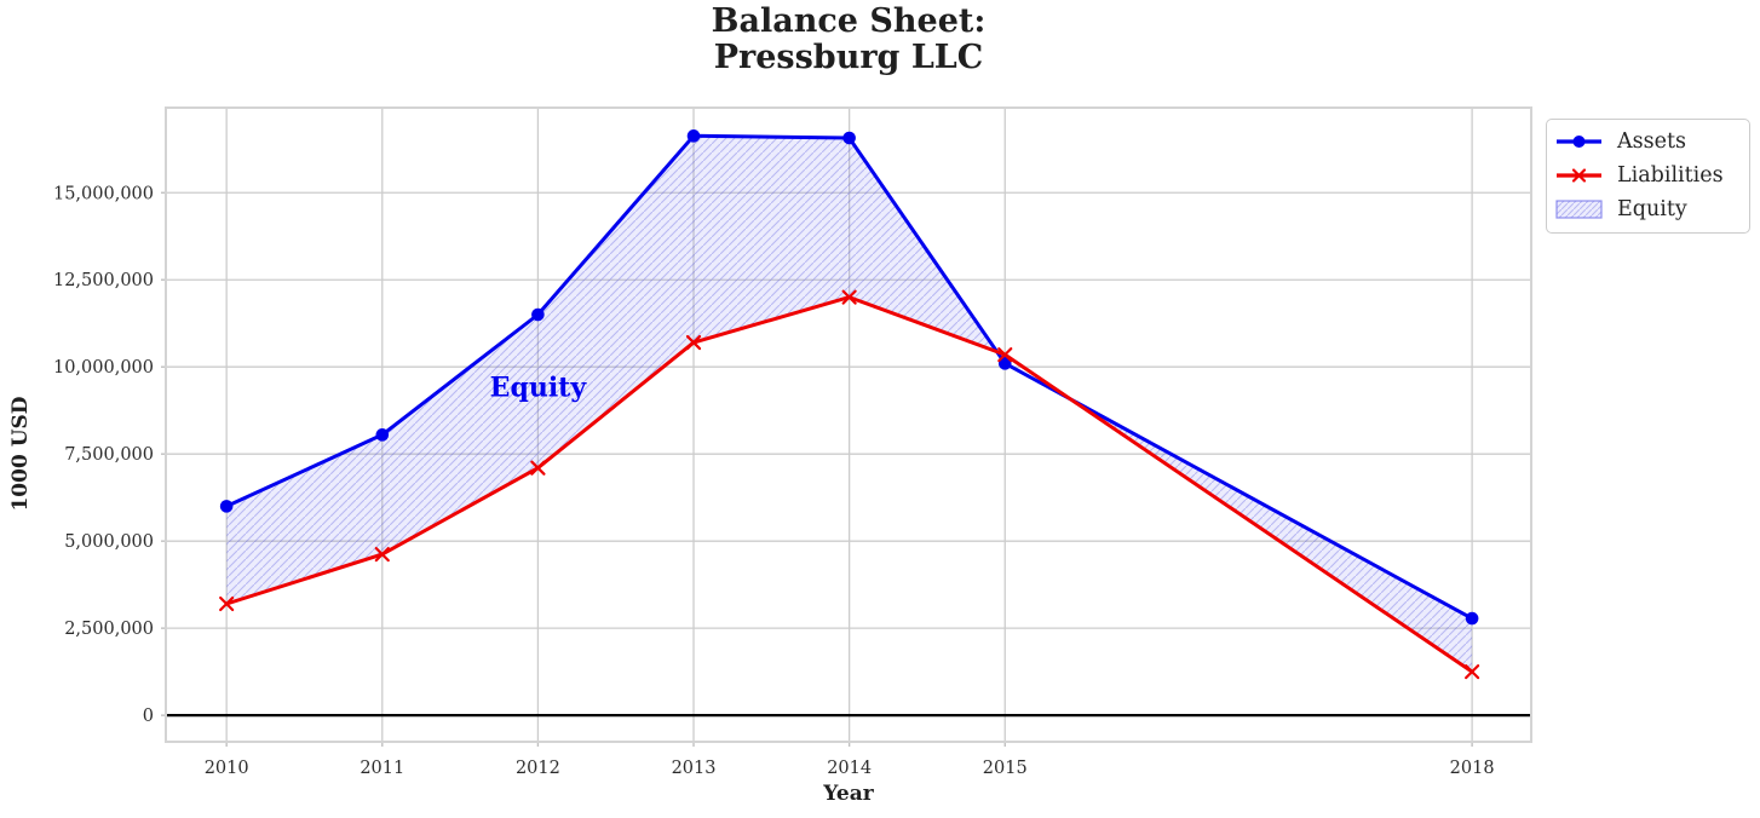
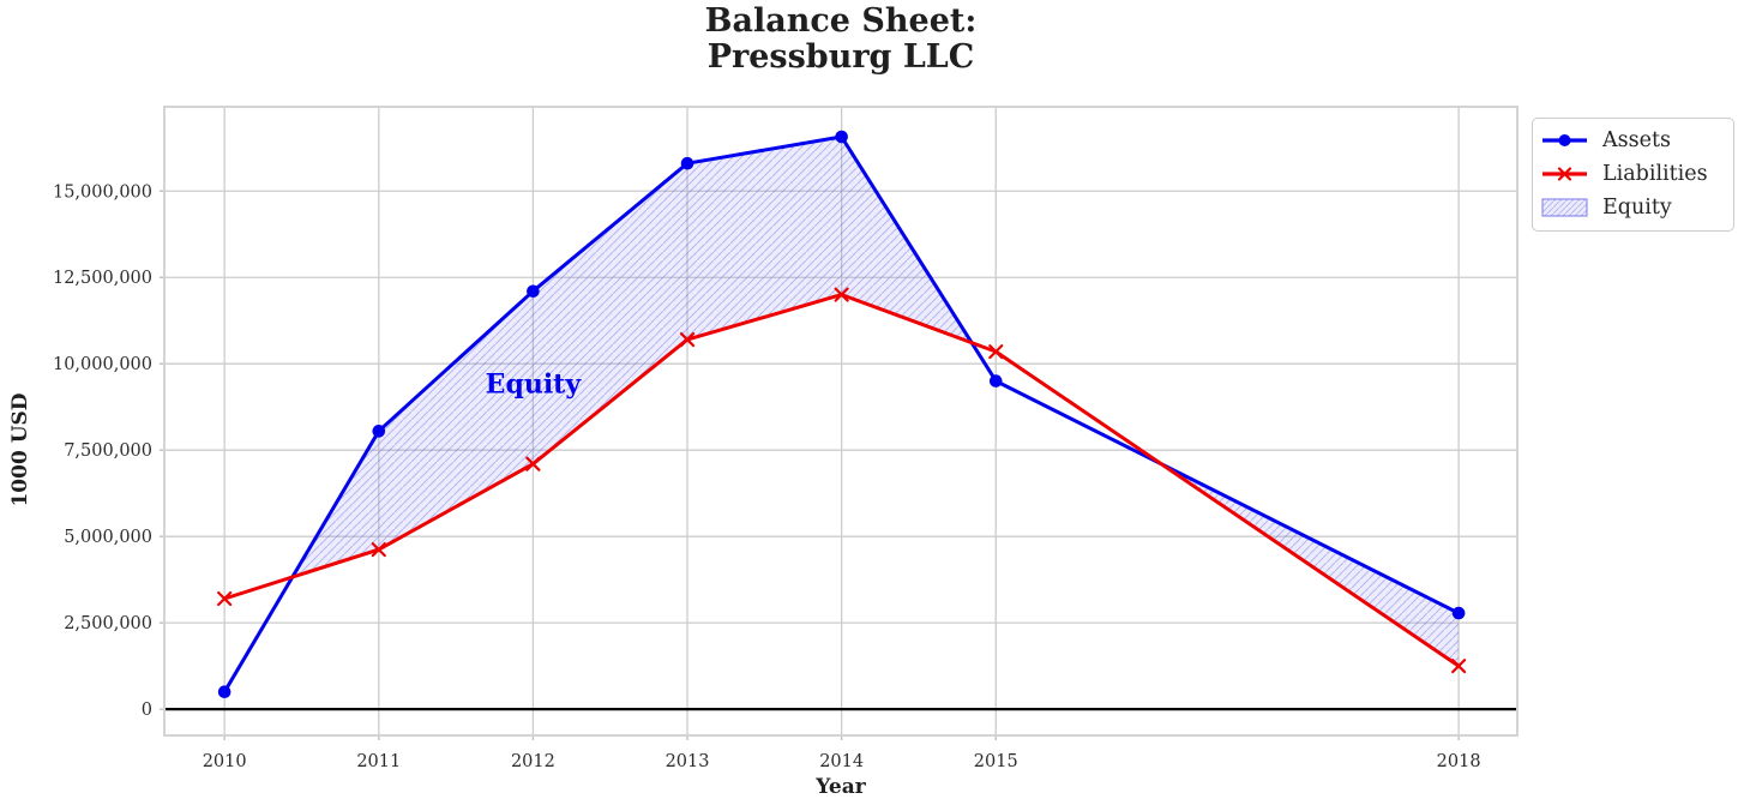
Assets/2010: 6000000 -> 500000
Assets/2012: 11500000 -> 12100000
Assets/2013: 16600000 -> 15800000
Assets/2015: 10100000 -> 9500000
